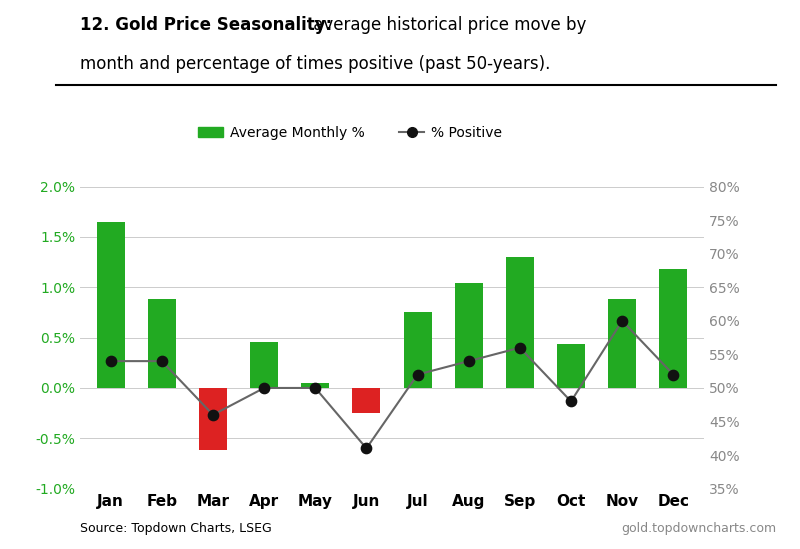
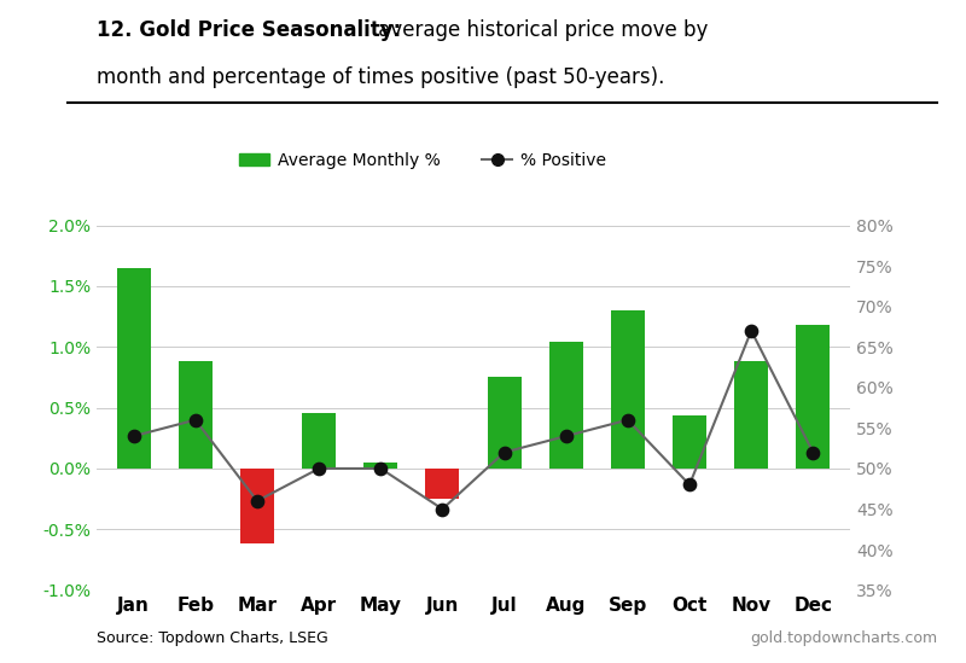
% Positive/Feb: 54% -> 56%
% Positive/Jun: 41% -> 45%
% Positive/Nov: 60% -> 67%
